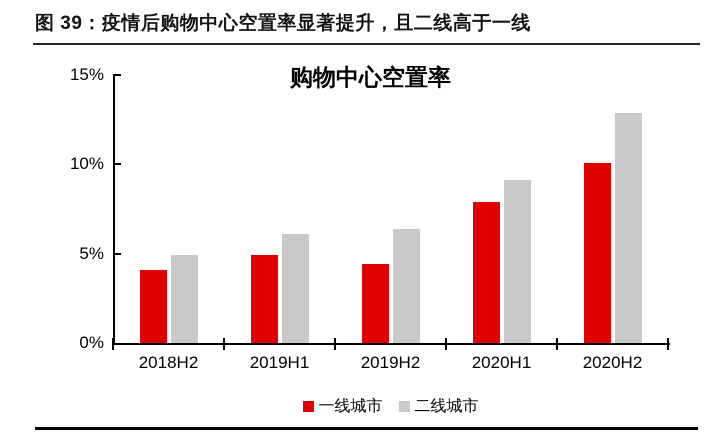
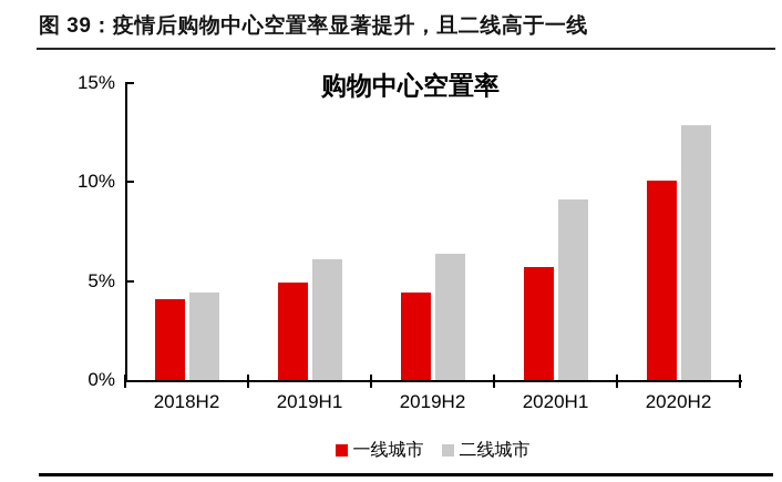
二线城市/2018H2: 4.9% -> 4.4%
一线城市/2020H1: 7.9% -> 5.7%
